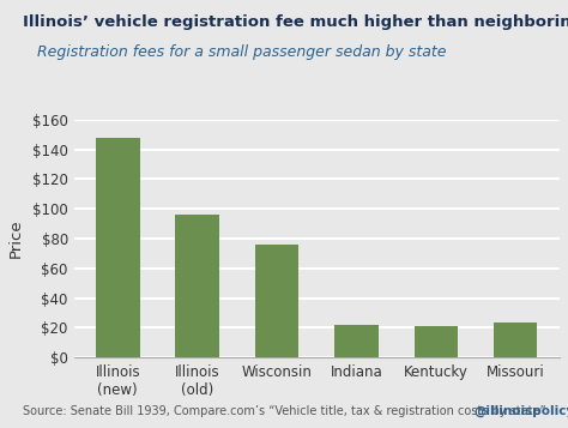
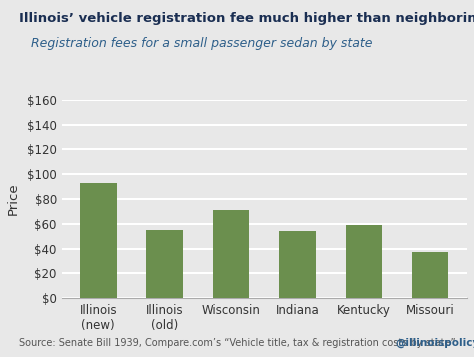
Illinois (new): $148 -> $93
Illinois (old): $96 -> $55
Wisconsin: $76 -> $71
Indiana: $22 -> $54
Kentucky: $21 -> $59
Missouri: $24 -> $37
